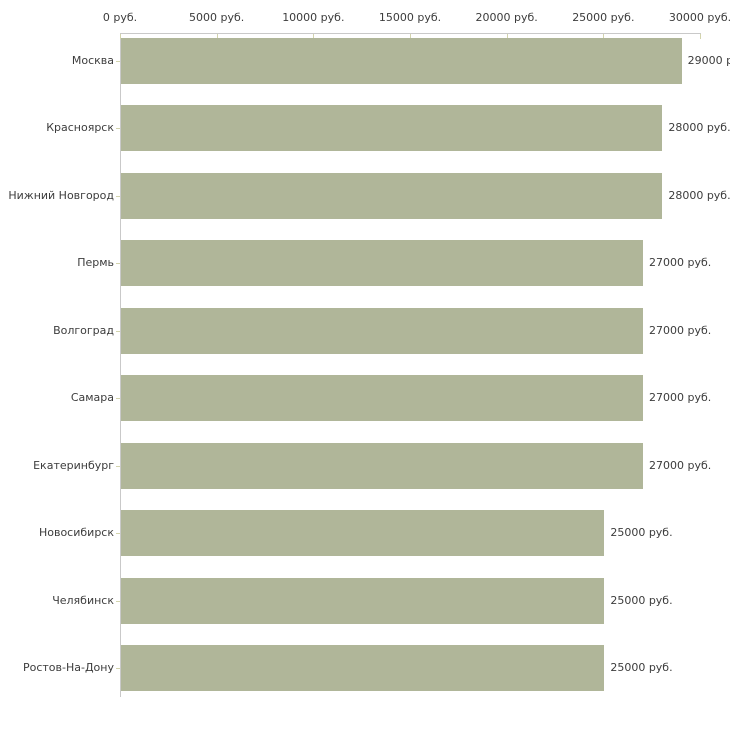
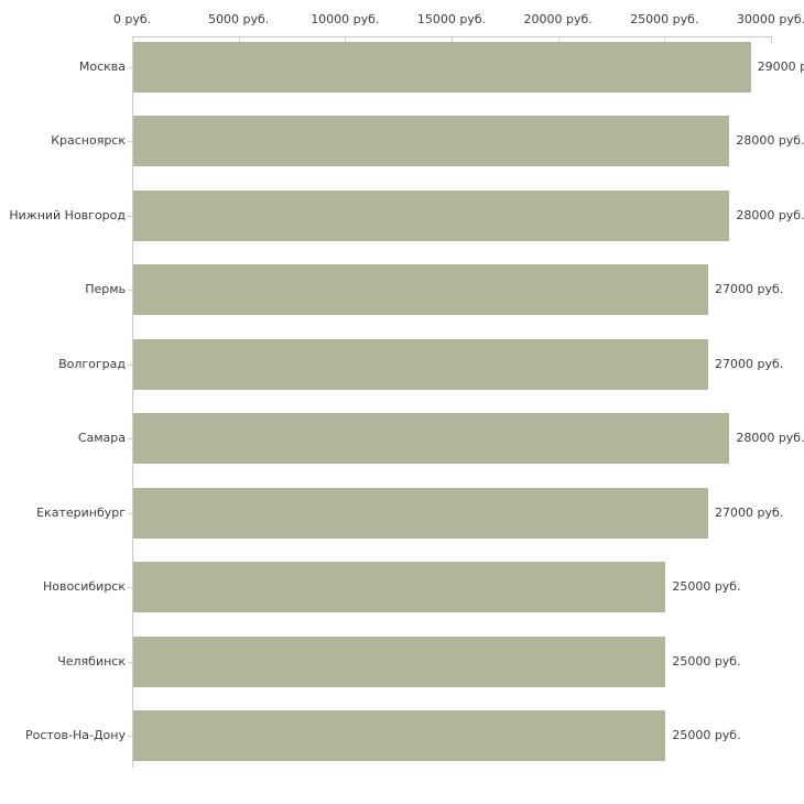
Самара: 27000 -> 28000
